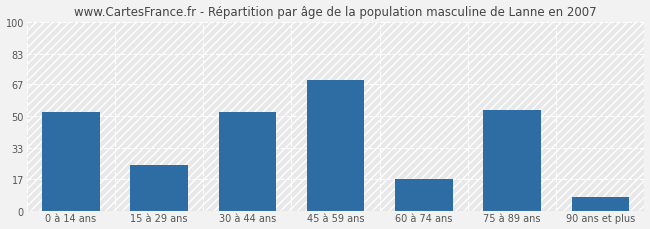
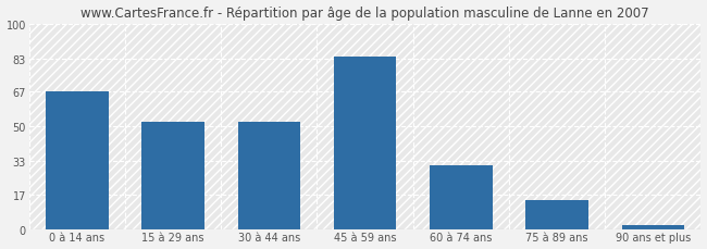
0 à 14 ans: 52 -> 67
15 à 29 ans: 24 -> 52
45 à 59 ans: 69 -> 84
60 à 74 ans: 17 -> 31
75 à 89 ans: 53 -> 14
90 ans et plus: 7 -> 2
